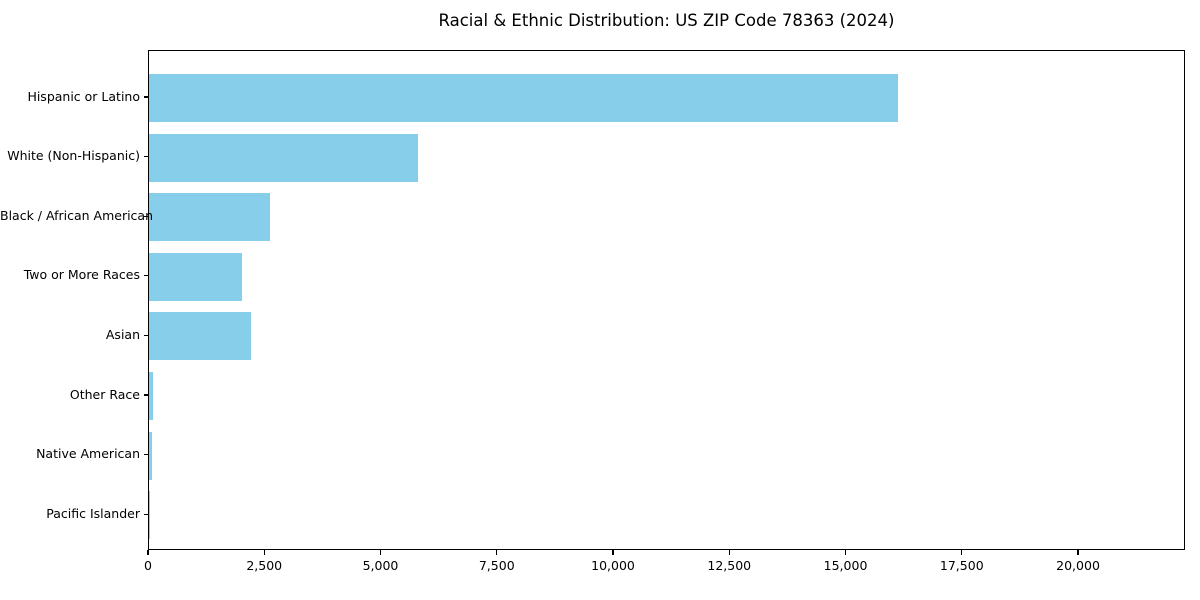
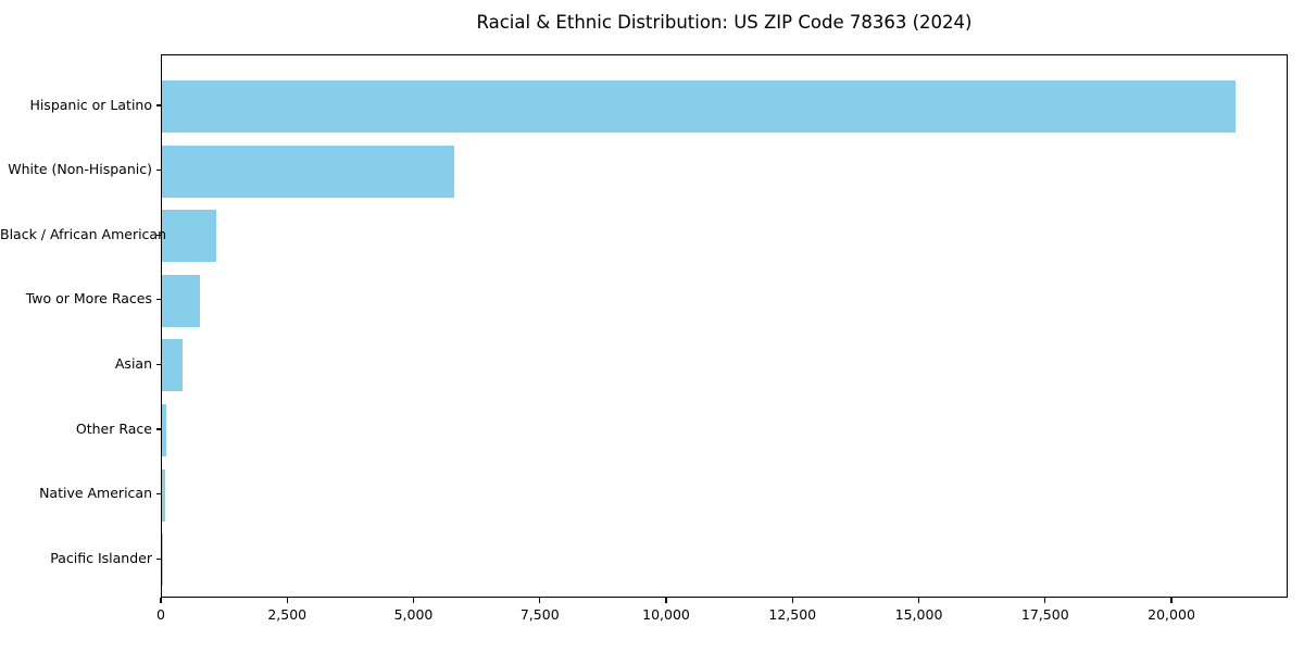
Hispanic or Latino: 16100 -> 21200
Black / African American: 2600 -> 1100
Two or More Races: 2000 -> 700
Asian: 2200 -> 400
